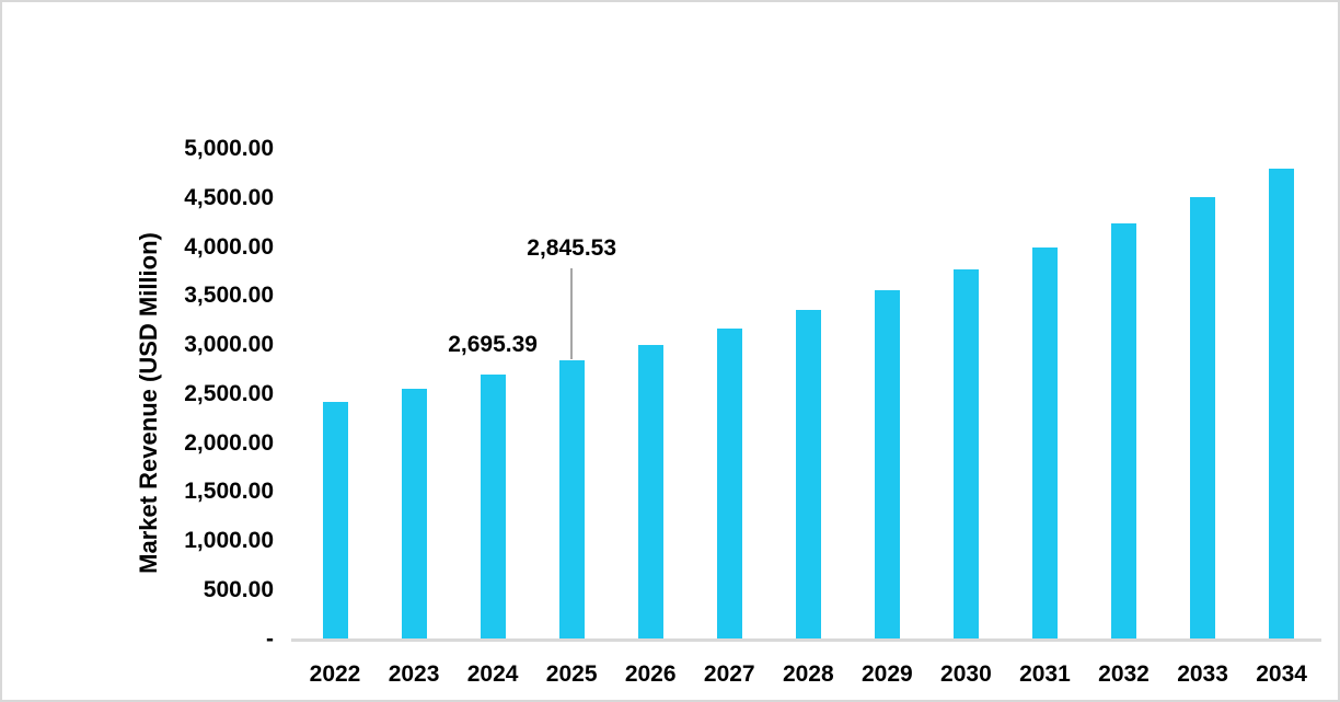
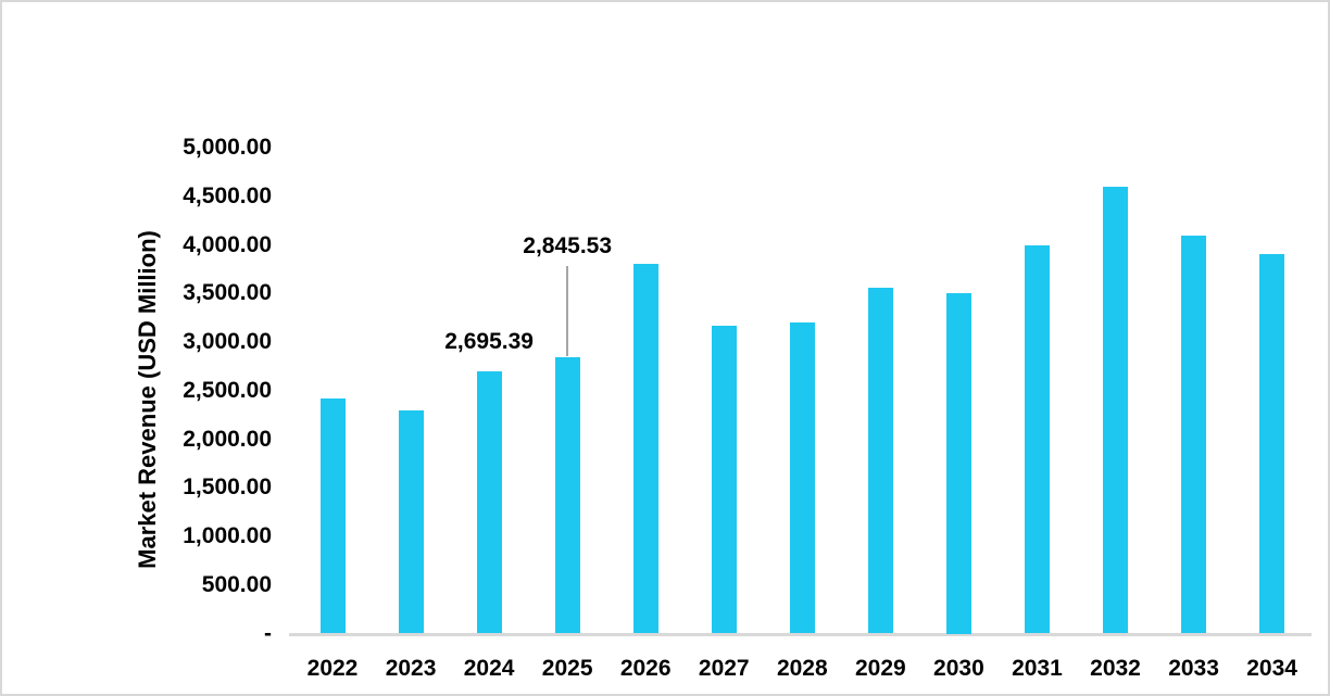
2023: 2600 -> 2300
2026: 3000 -> 3800
2028: 3400 -> 3200
2030: 3800 -> 3500
2032: 4200 -> 4600
2033: 4500 -> 4100
2034: 4800 -> 3900
